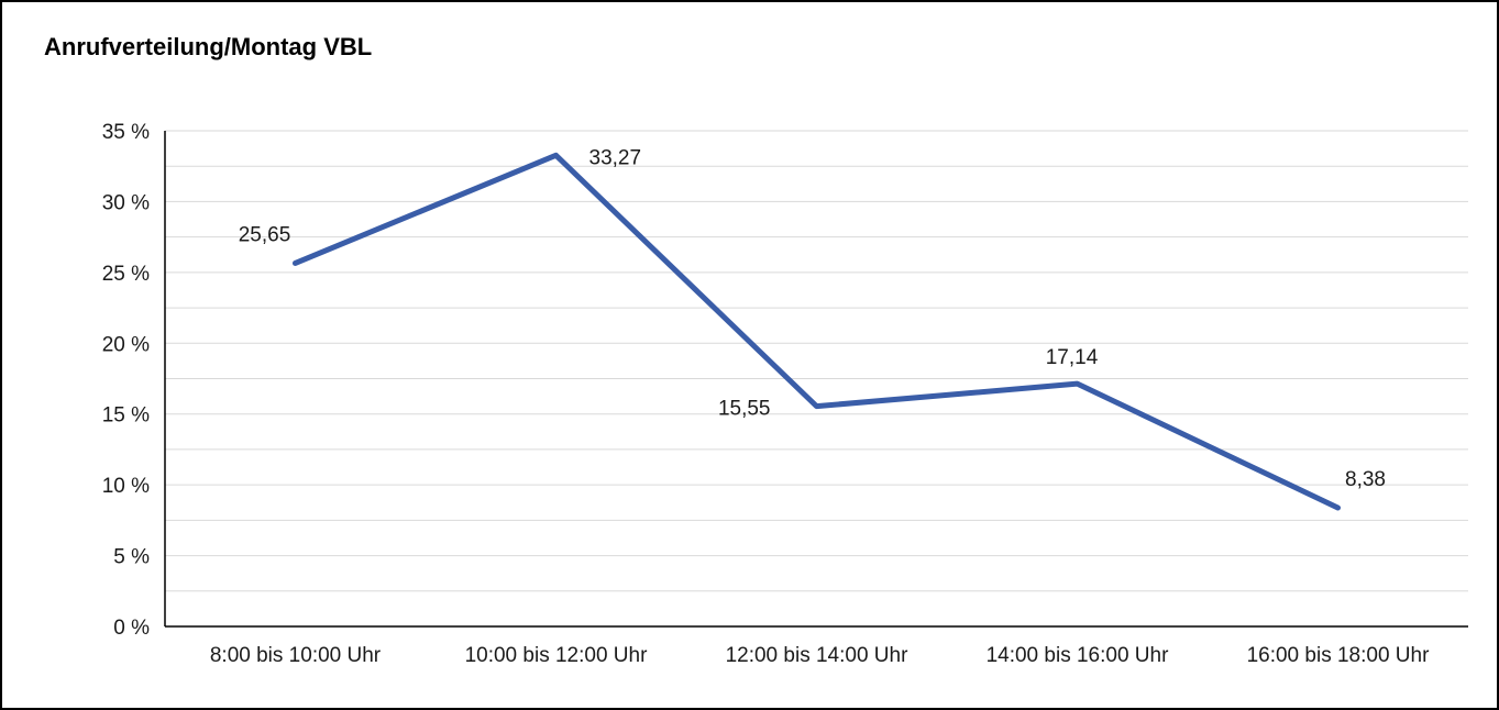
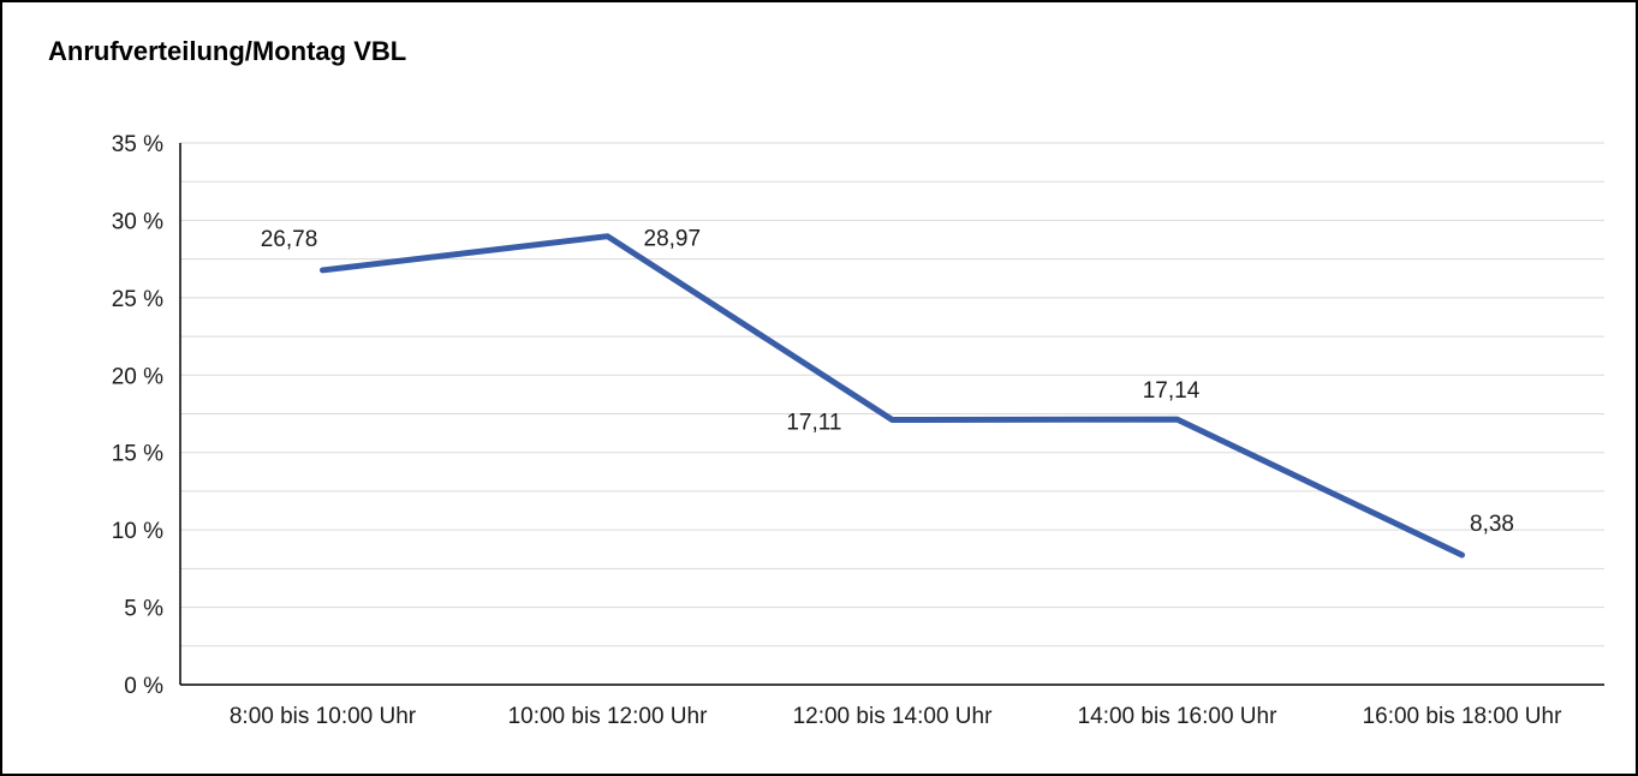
8:00 bis 10:00 Uhr: 25,65 -> 26,78
10:00 bis 12:00 Uhr: 33,27 -> 28,97
12:00 bis 14:00 Uhr: 15,55 -> 17,11
